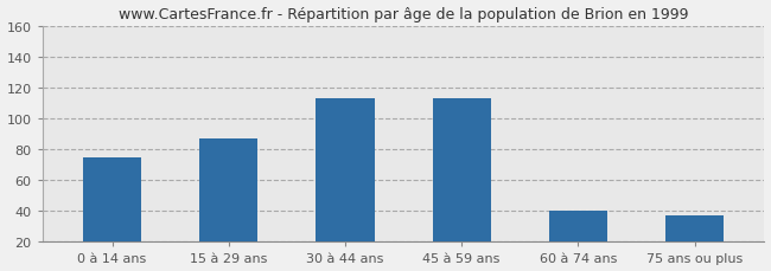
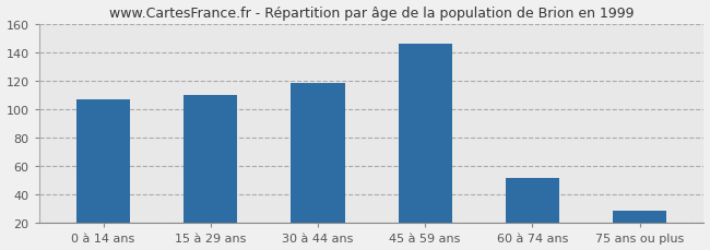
0 à 14 ans: 75 -> 107
15 à 29 ans: 87 -> 110
30 à 44 ans: 113 -> 118
45 à 59 ans: 113 -> 146
60 à 74 ans: 40 -> 52
75 ans ou plus: 37 -> 29
